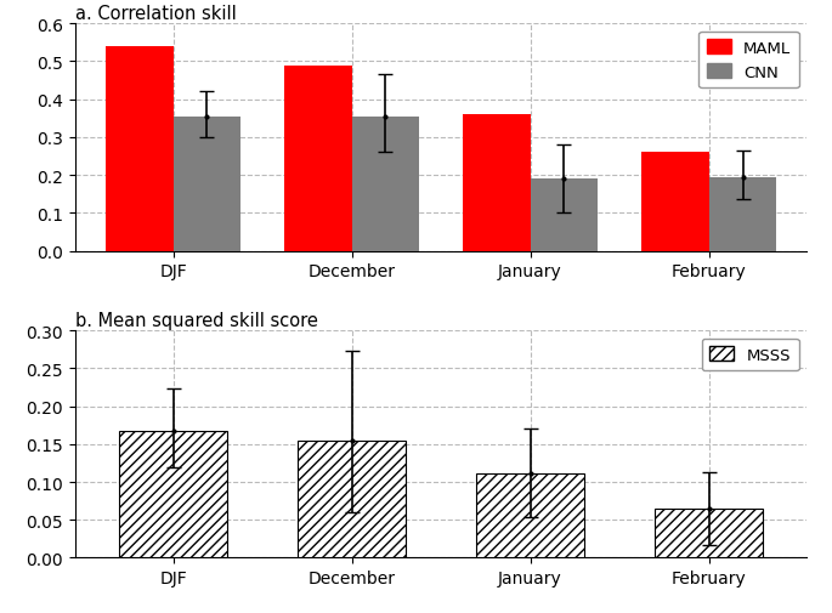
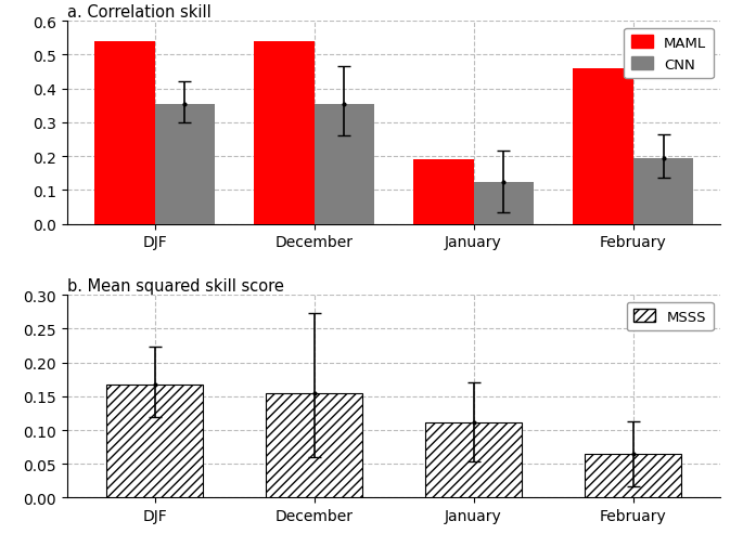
a. Correlation skill/MAML/December: 0.49 -> 0.54
a. Correlation skill/MAML/January: 0.36 -> 0.19
a. Correlation skill/CNN/January: 0.190 -> 0.125
a. Correlation skill/MAML/February: 0.26 -> 0.46
